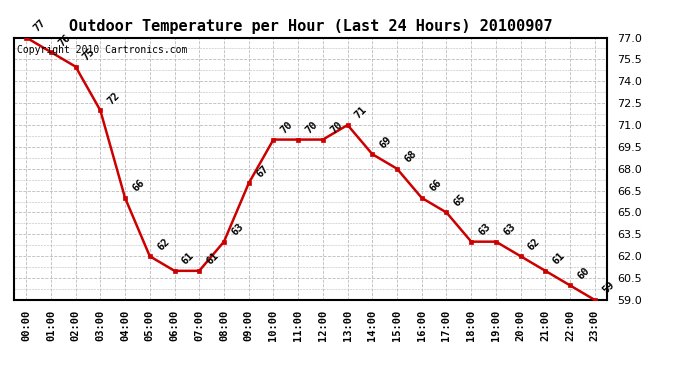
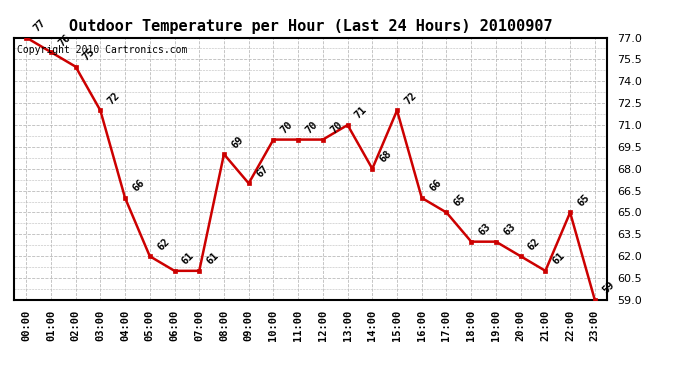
08:00: 63 -> 69
14:00: 69 -> 68
15:00: 68 -> 72
22:00: 60 -> 65
